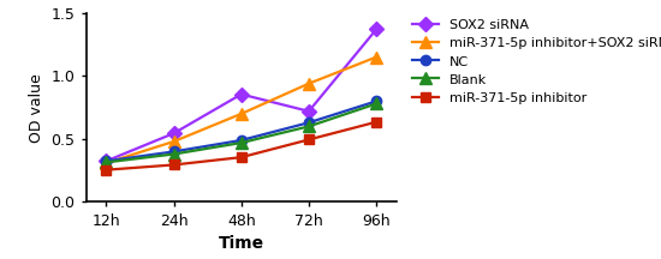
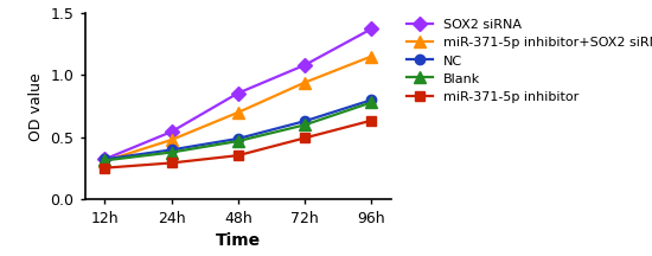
SOX2 siRNA/72h: 0.72 -> 1.08
